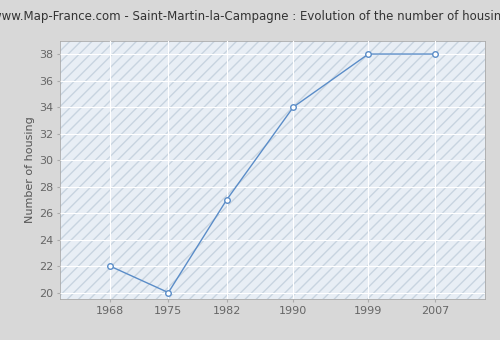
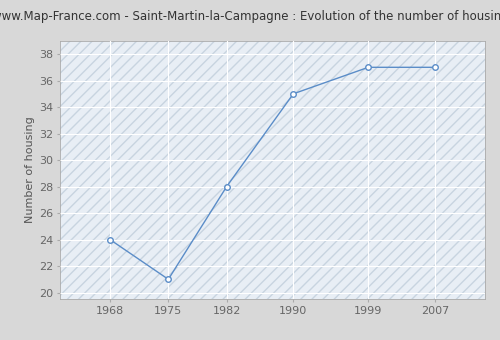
1968: 22 -> 24
1975: 20 -> 21
1982: 27 -> 28
1990: 34 -> 35
1999: 38 -> 37
2007: 38 -> 37
